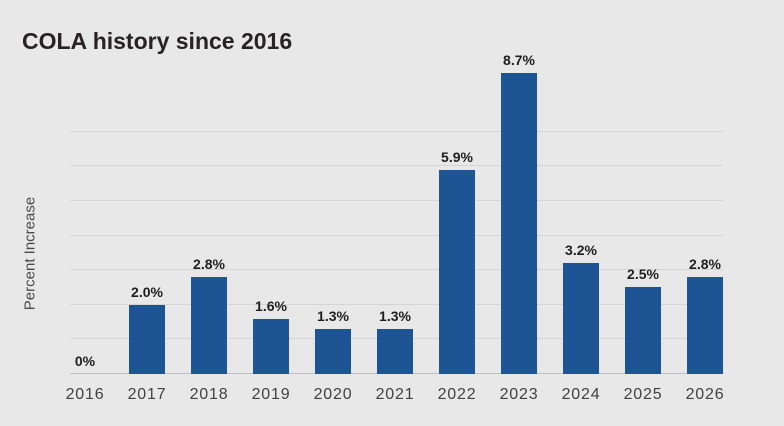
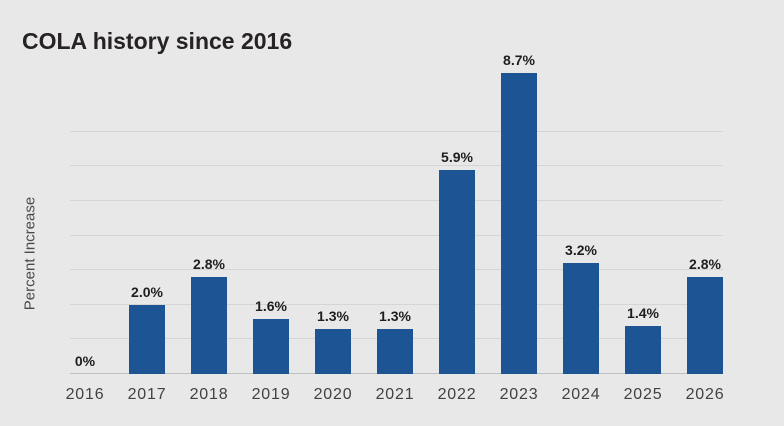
2025: 2.5% -> 1.4%
